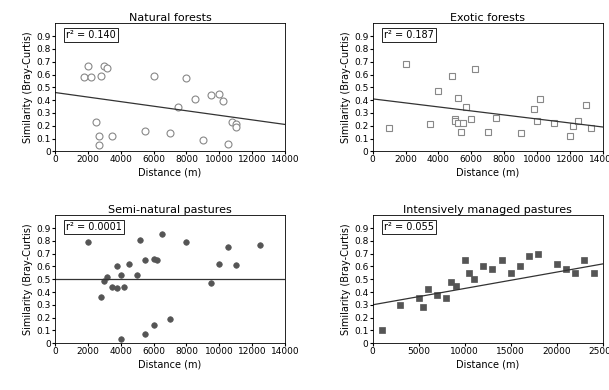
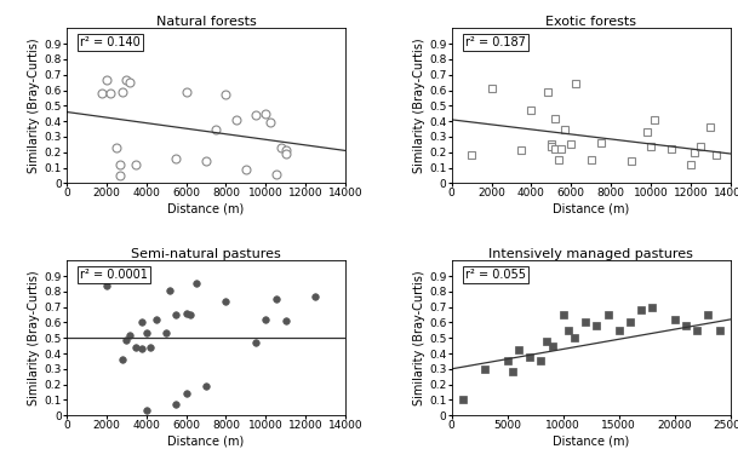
Exotic forests/2000: 0.68 -> 0.61
Semi-natural pastures/2000: 0.79 -> 0.84
Semi-natural pastures/8000: 0.79 -> 0.74
